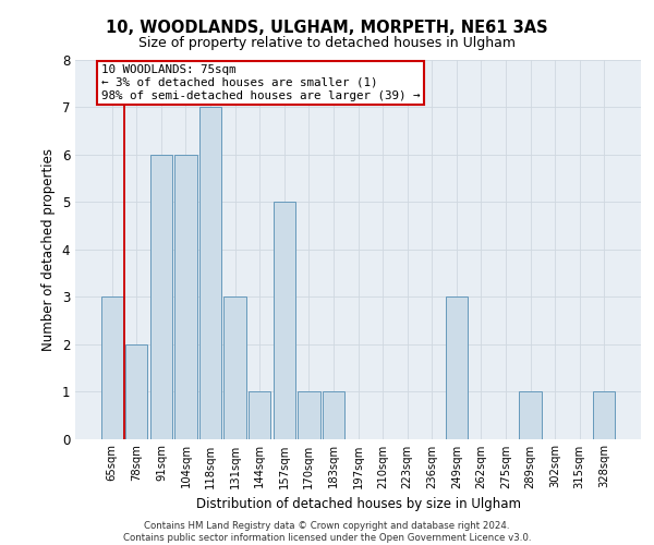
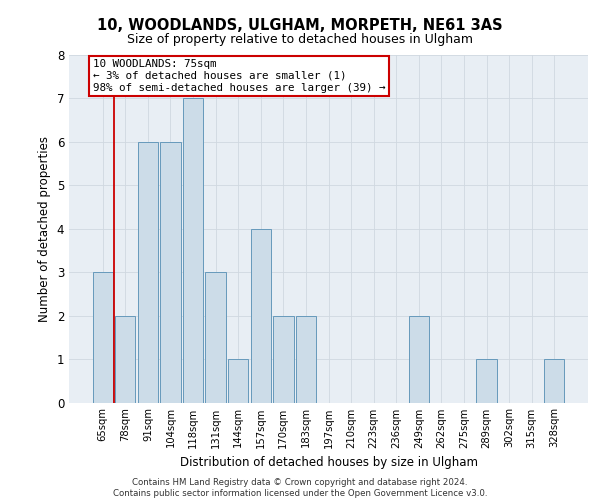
157sqm: 5 -> 4
170sqm: 1 -> 2
183sqm: 1 -> 2
249sqm: 3 -> 2
